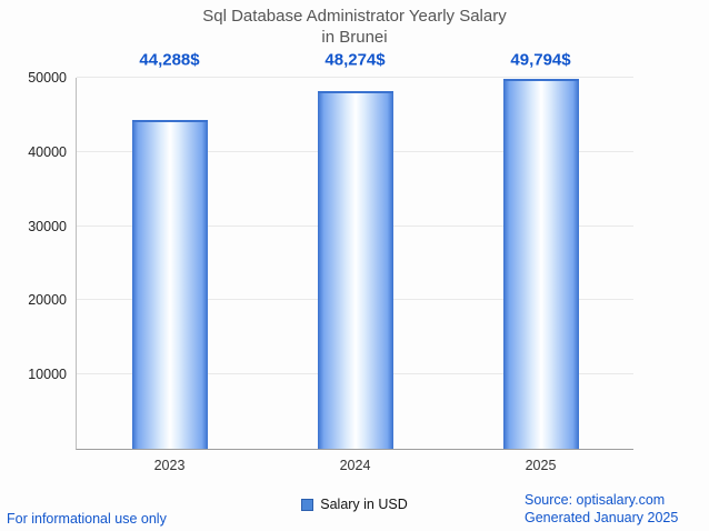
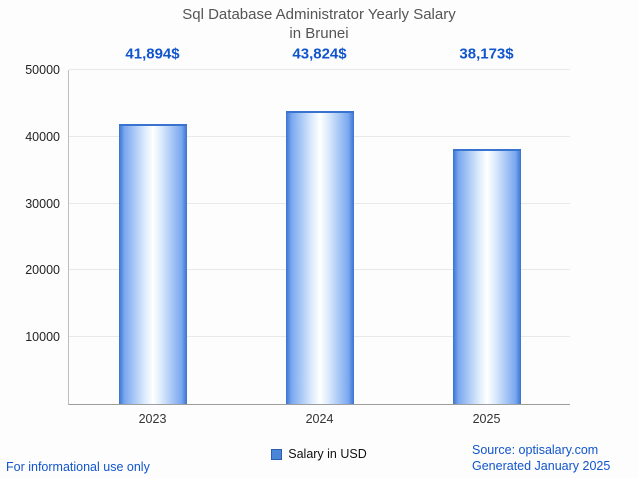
2023: 44,288 -> 41,894
2024: 48,274 -> 43,824
2025: 49,794 -> 38,173
